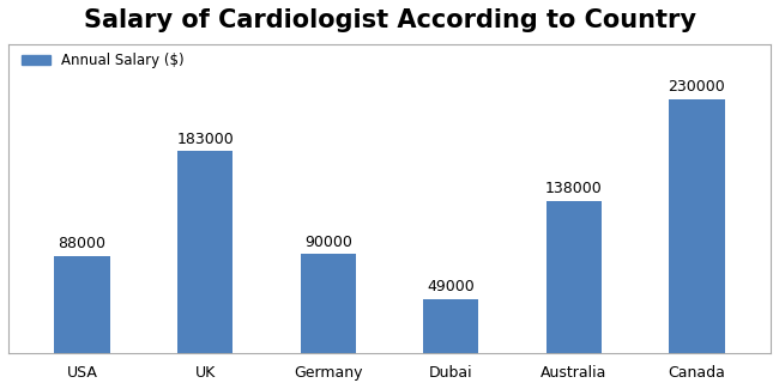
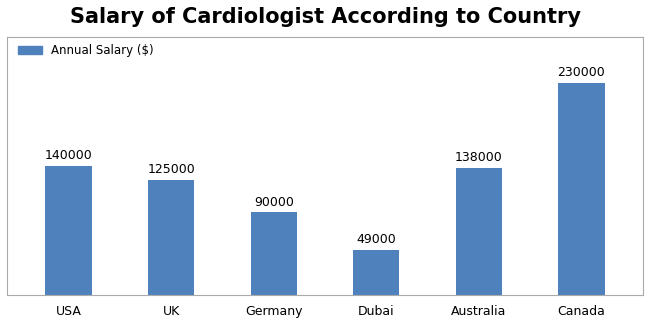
USA: 88000 -> 140000
UK: 183000 -> 125000
